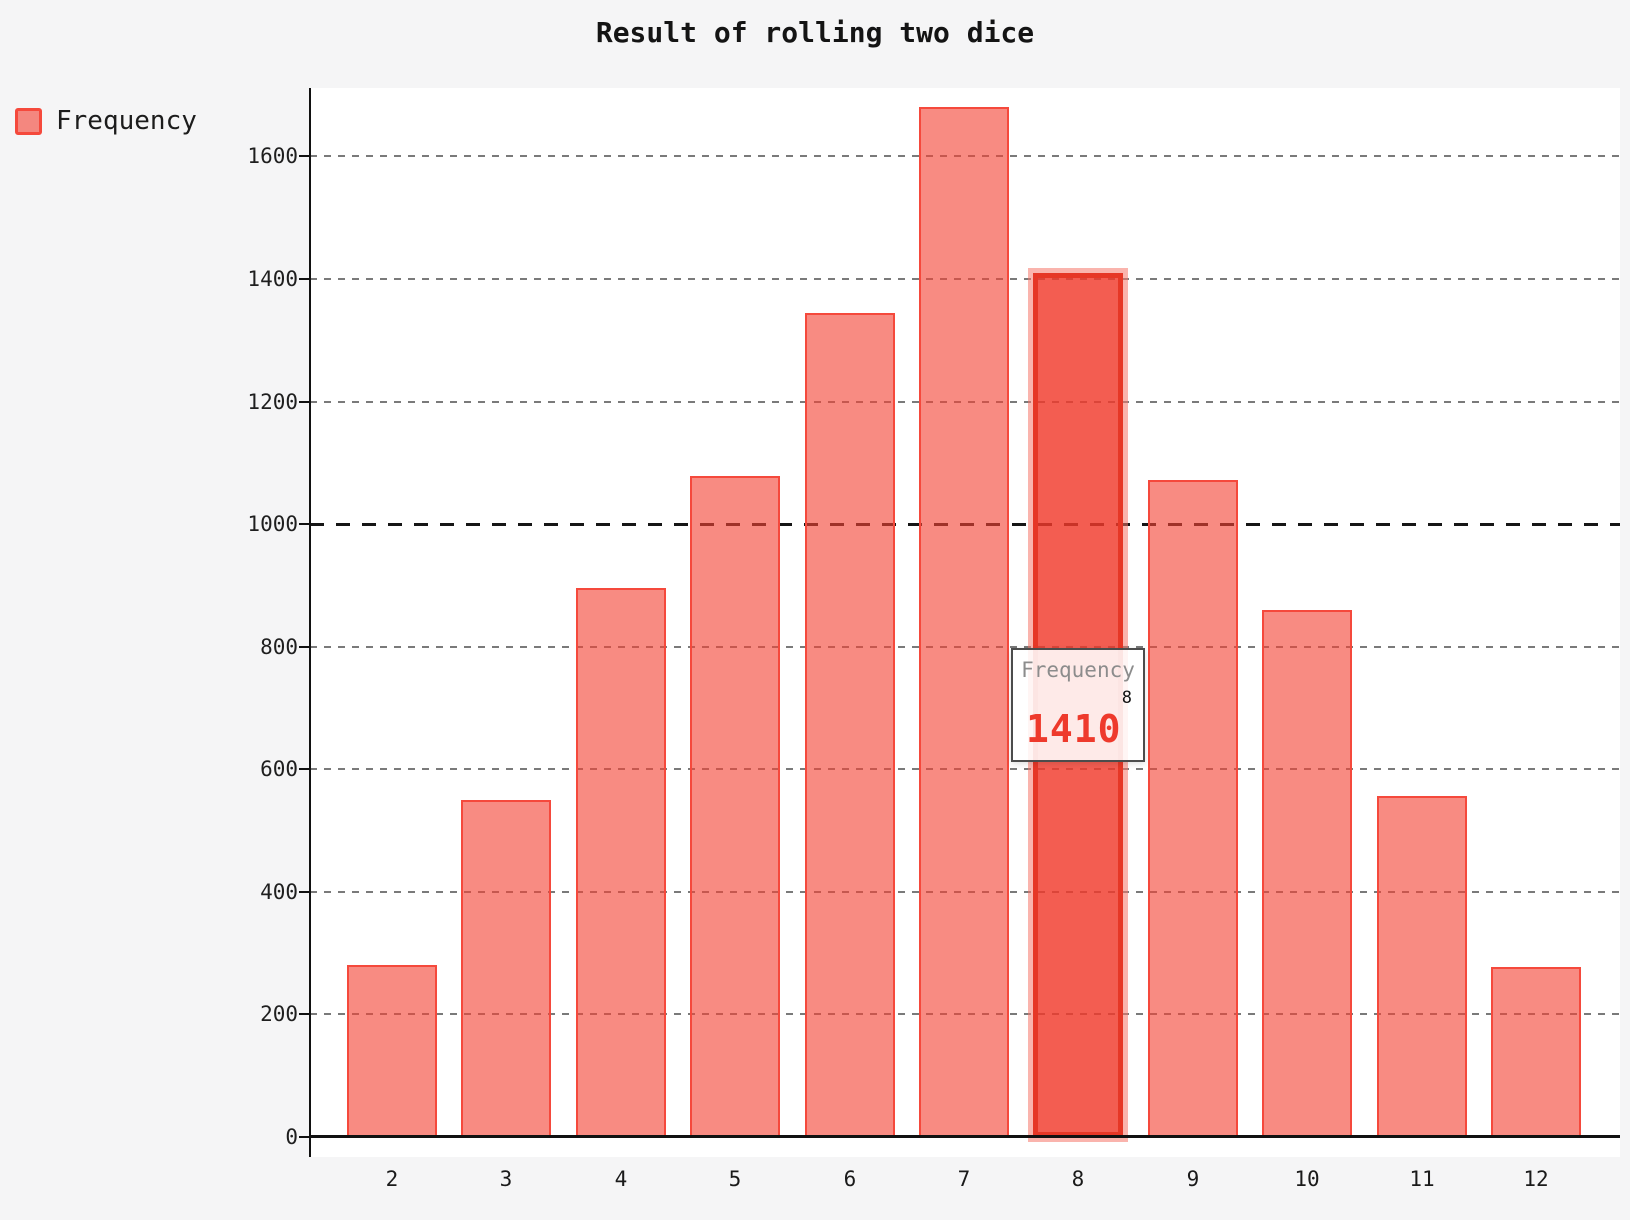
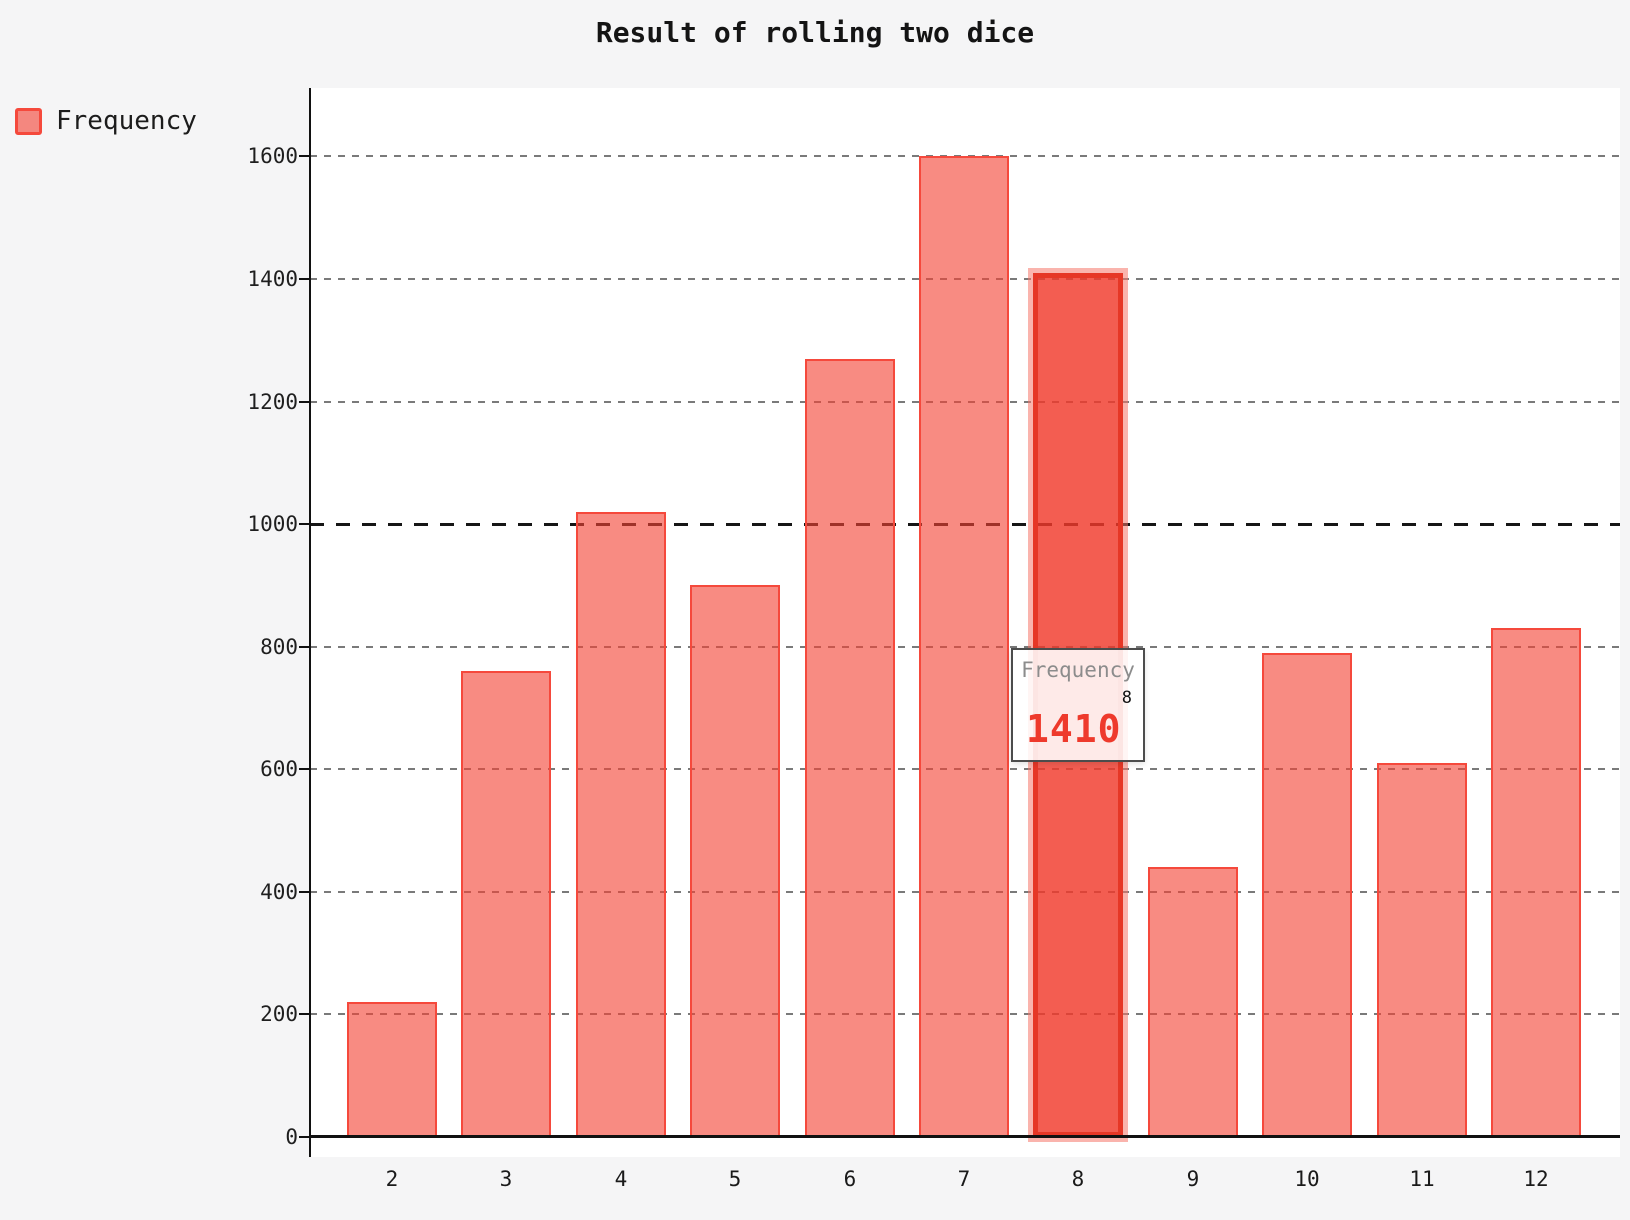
2: 280 -> 220
3: 550 -> 760
4: 900 -> 1020
5: 1080 -> 900
6: 1340 -> 1270
7: 1680 -> 1600
9: 1070 -> 440
10: 860 -> 790
11: 560 -> 610
12: 280 -> 830
